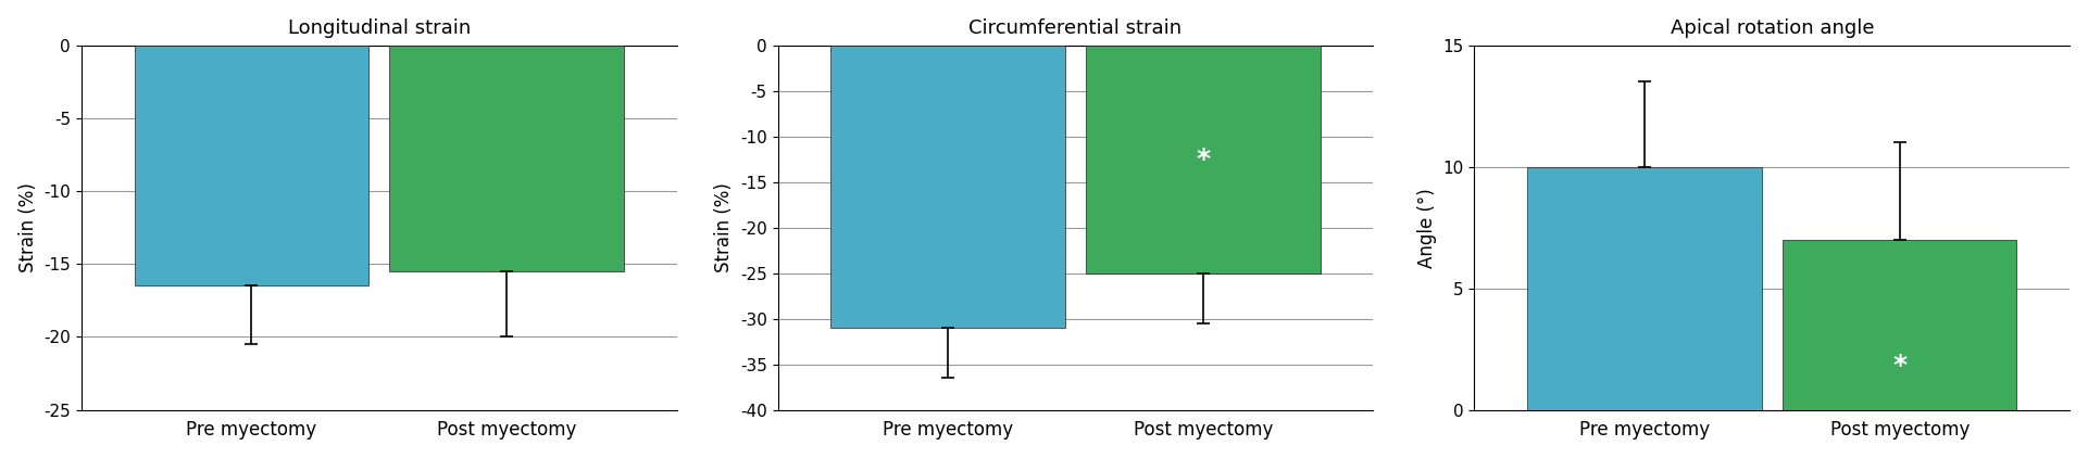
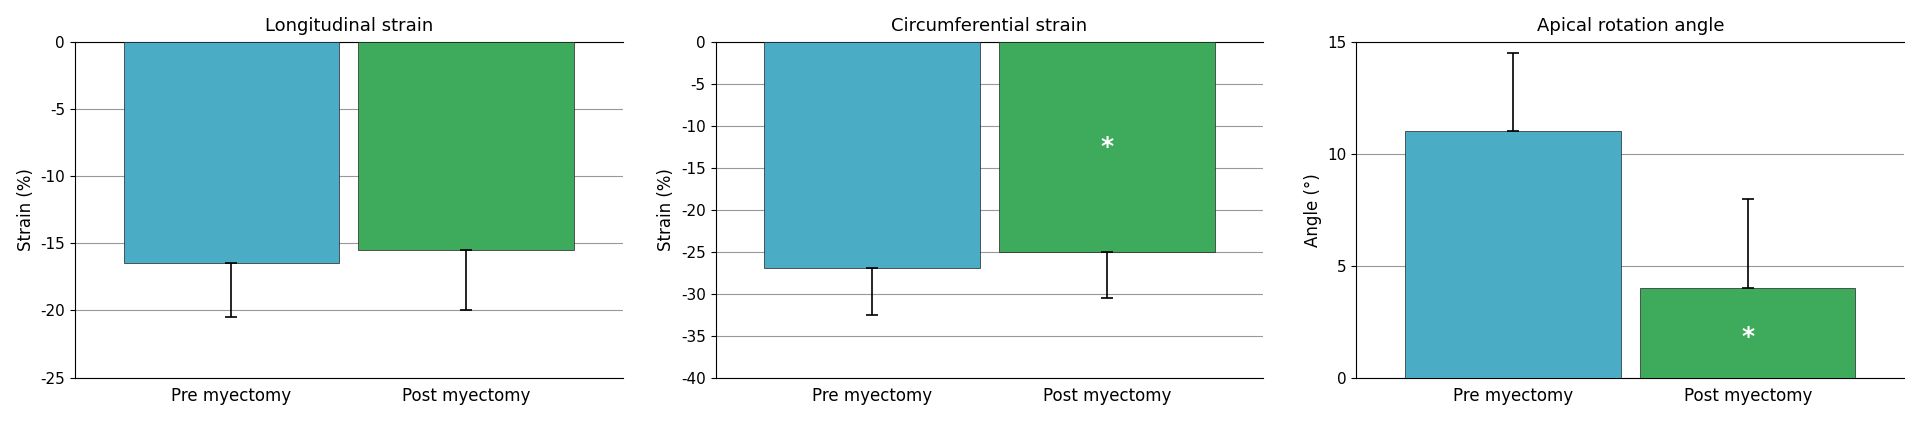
Circumferential strain/Pre myectomy: -31 -> -27
Apical rotation angle/Pre myectomy: 10 -> 11
Apical rotation angle/Post myectomy: 7 -> 4
